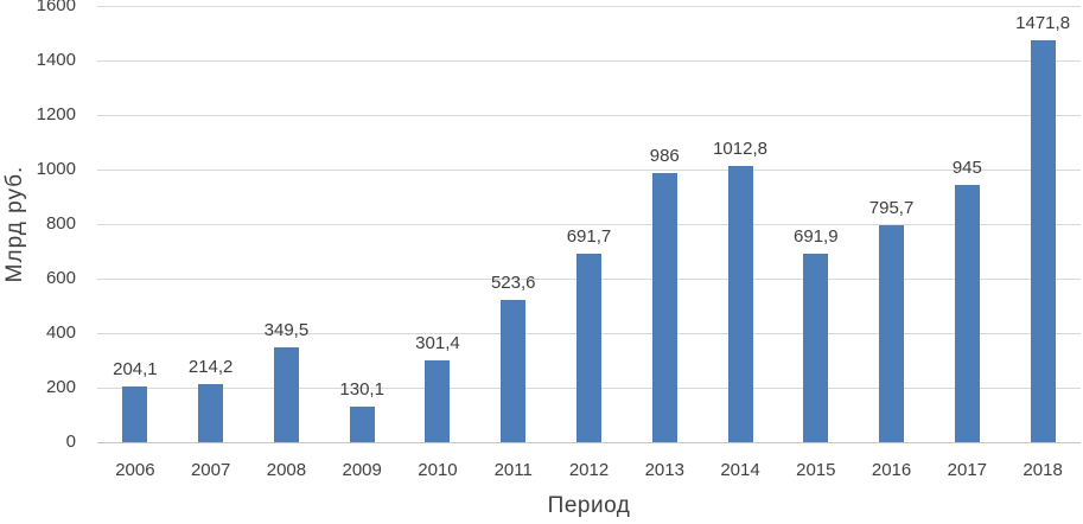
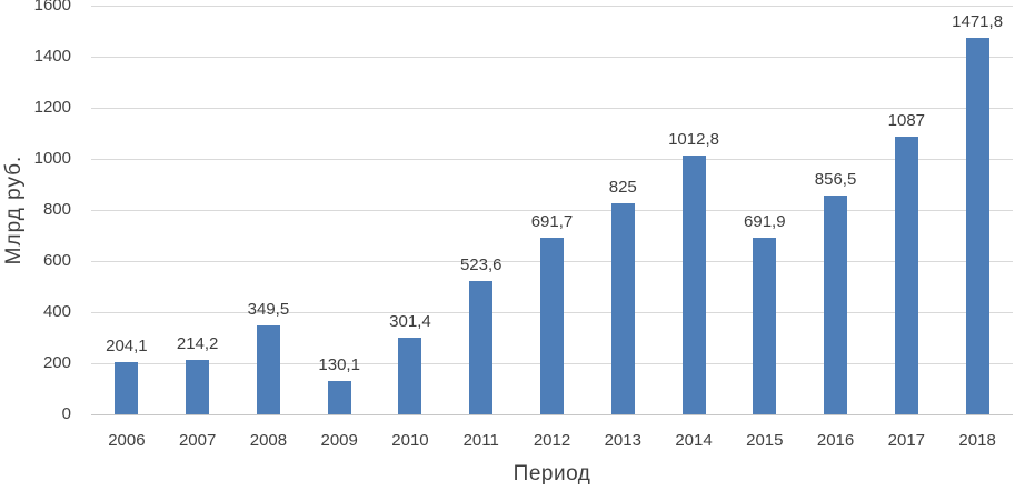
2013: 986 -> 825
2016: 795,7 -> 856,5
2017: 945 -> 1087
